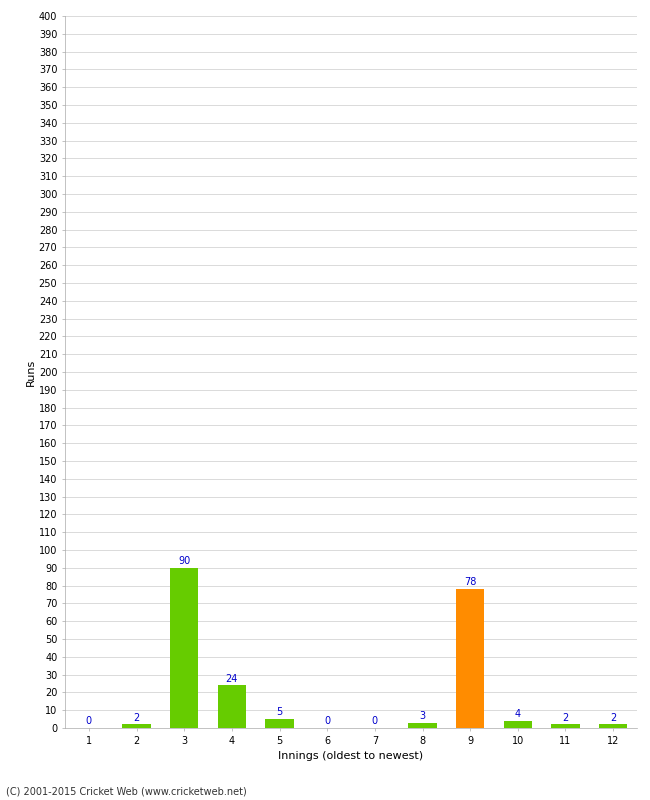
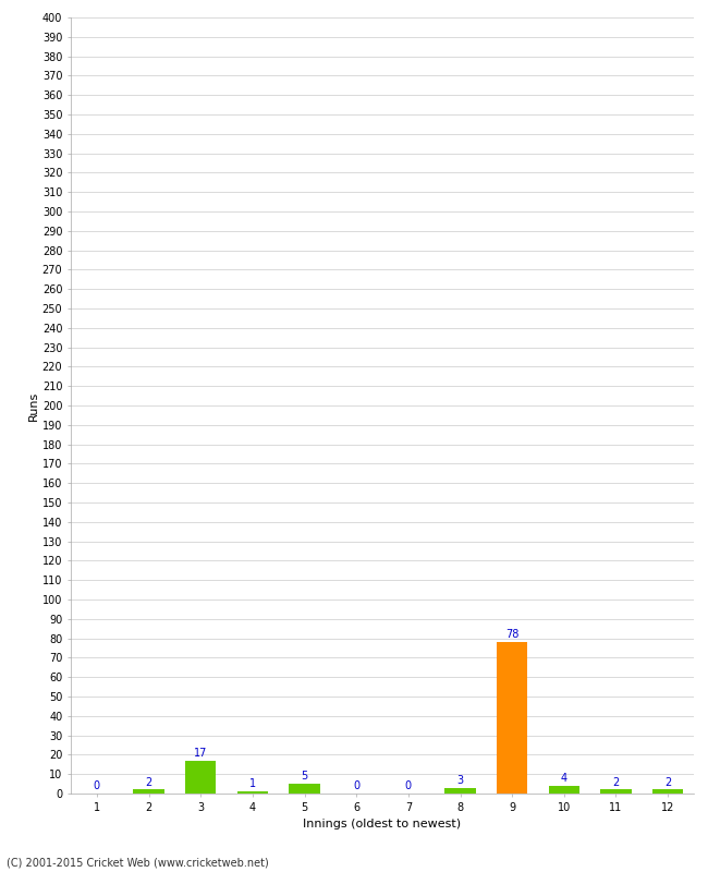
3: 90 -> 17
4: 24 -> 1
